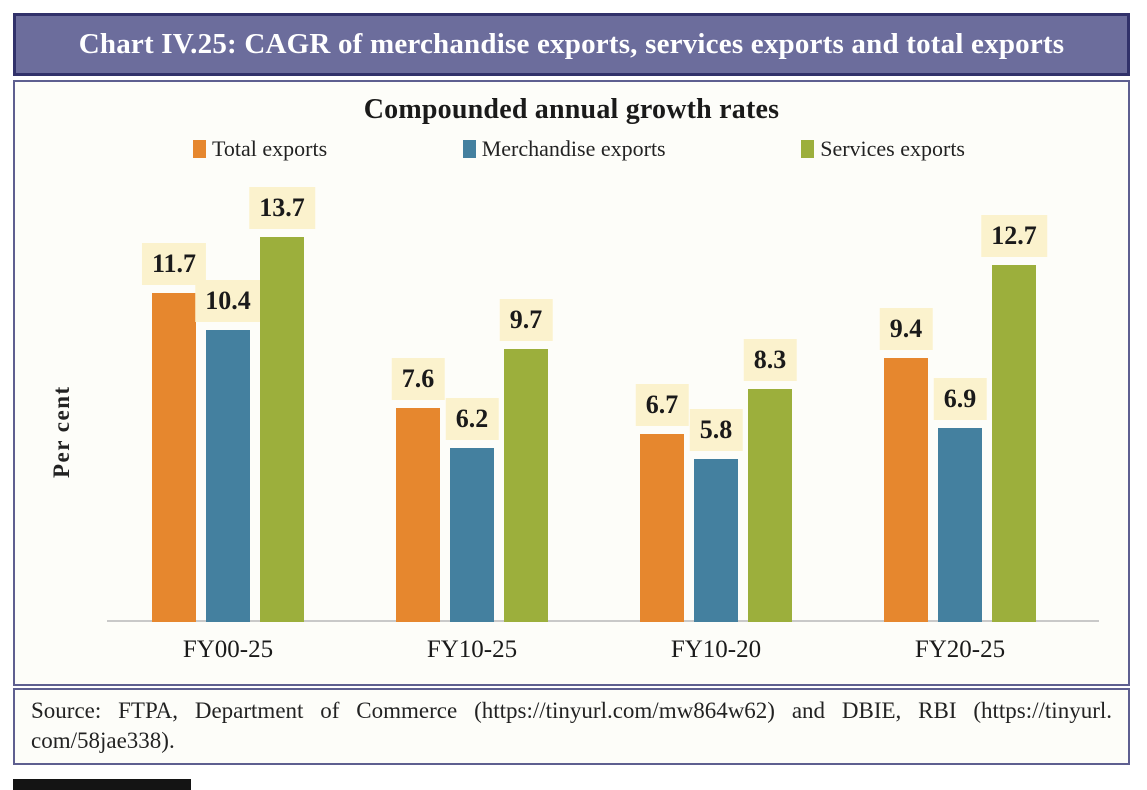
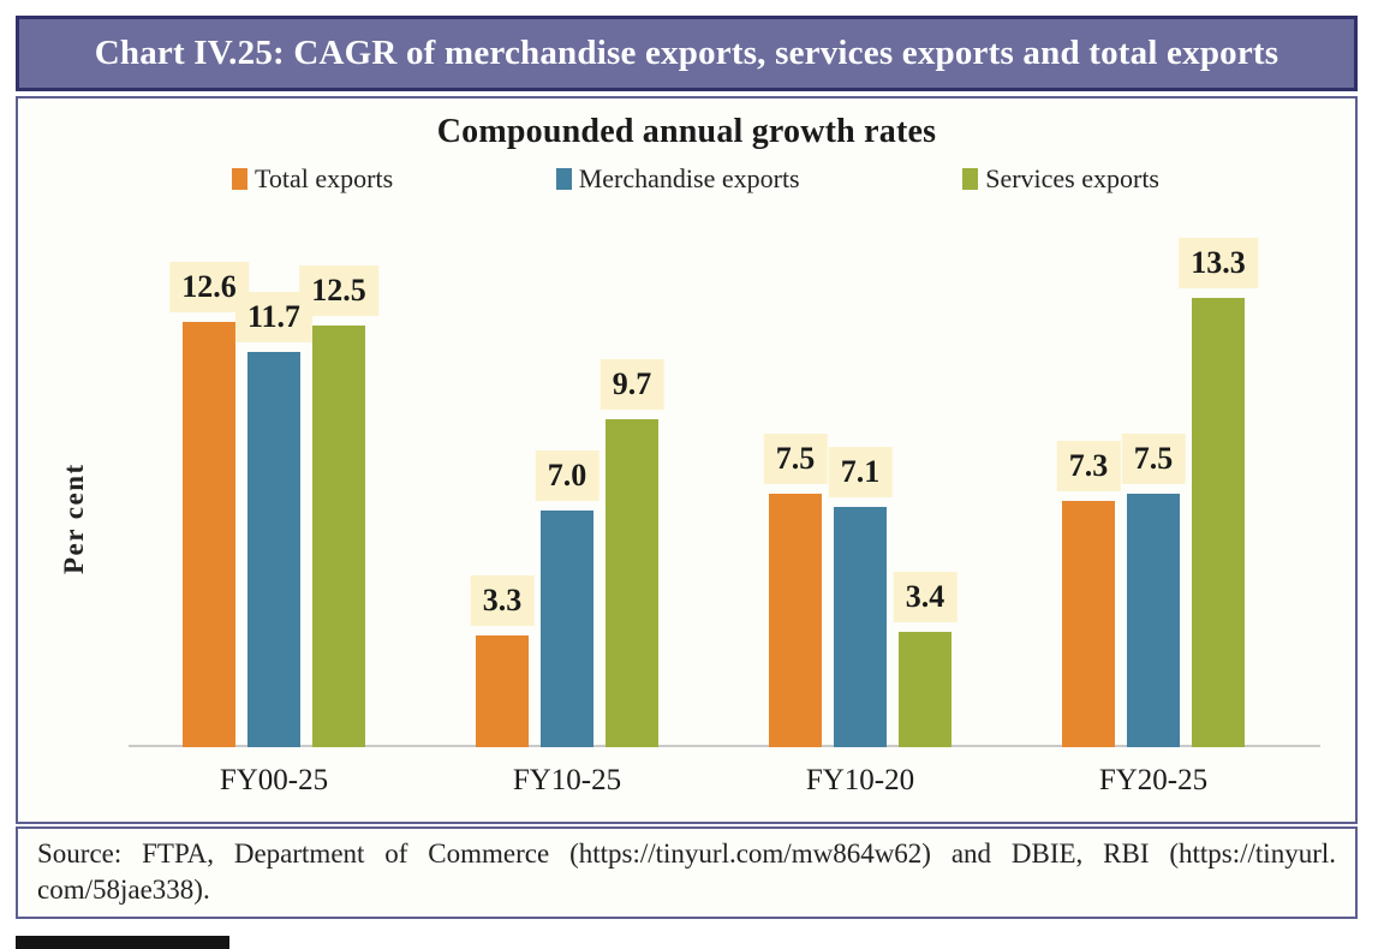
Total exports/FY00-25: 11.7 -> 12.6
Merchandise exports/FY00-25: 10.4 -> 11.7
Services exports/FY00-25: 13.7 -> 12.5
Total exports/FY10-25: 7.6 -> 3.3
Merchandise exports/FY10-25: 6.2 -> 7.0
Total exports/FY10-20: 6.7 -> 7.5
Merchandise exports/FY10-20: 5.8 -> 7.1
Services exports/FY10-20: 8.3 -> 3.4
Total exports/FY20-25: 9.4 -> 7.3
Merchandise exports/FY20-25: 6.9 -> 7.5
Services exports/FY20-25: 12.7 -> 13.3
